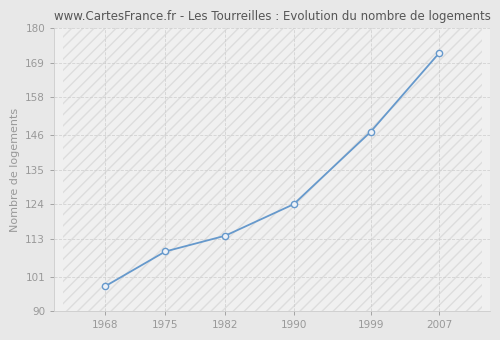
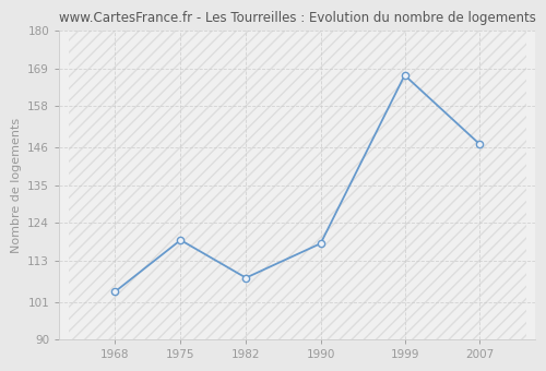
1968: 98 -> 104
1975: 109 -> 119
1982: 114 -> 108
1990: 124 -> 118
1999: 147 -> 167
2007: 172 -> 147
